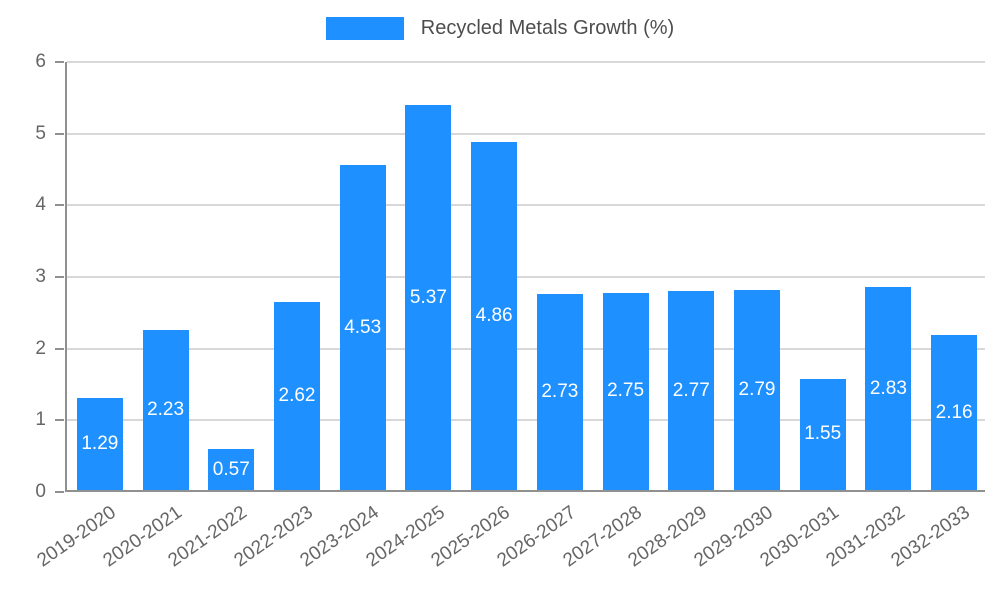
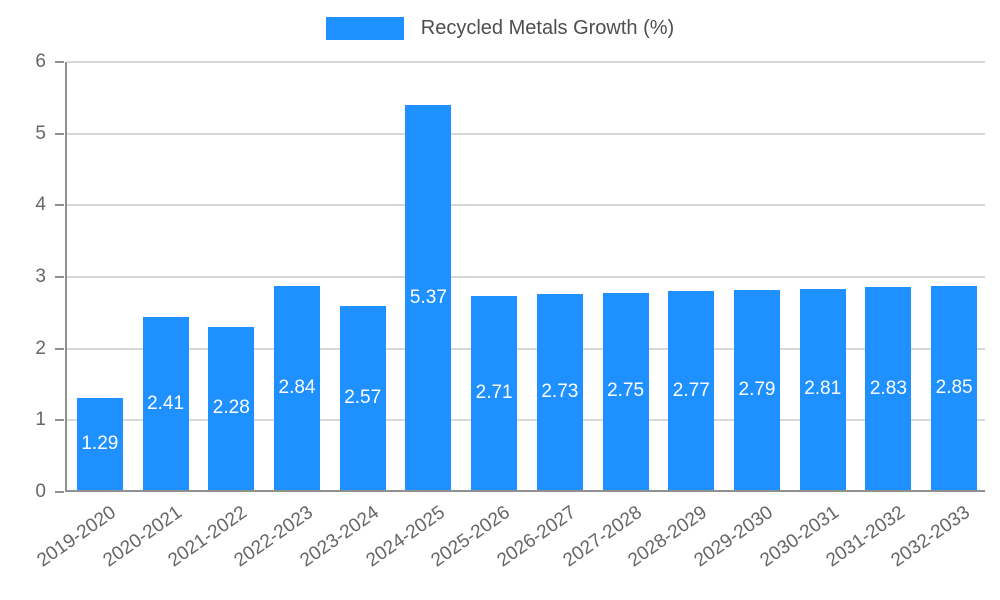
2020-2021: 2.23 -> 2.41
2021-2022: 0.57 -> 2.28
2022-2023: 2.62 -> 2.84
2023-2024: 4.53 -> 2.57
2025-2026: 4.86 -> 2.71
2030-2031: 1.55 -> 2.81
2032-2033: 2.16 -> 2.85
